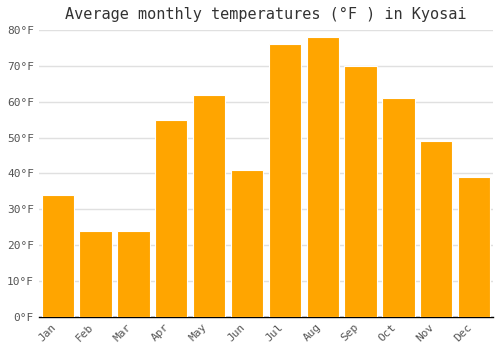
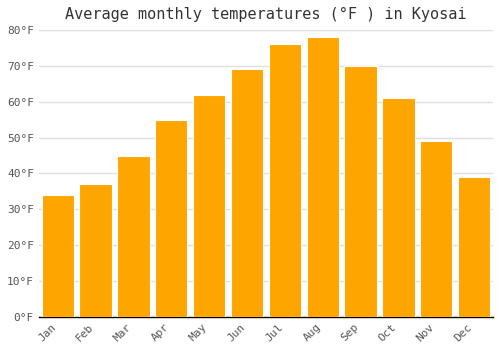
Feb: 24°F -> 37°F
Mar: 24°F -> 45°F
Jun: 41°F -> 69°F
